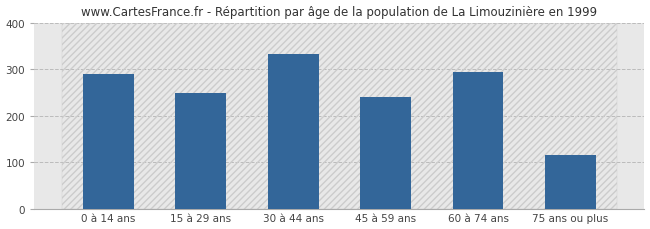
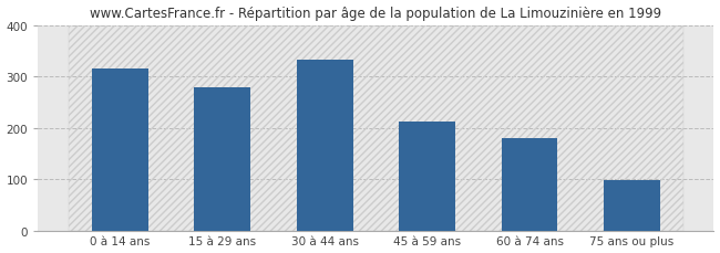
0 à 14 ans: 290 -> 315
15 à 29 ans: 250 -> 280
45 à 59 ans: 240 -> 213
60 à 74 ans: 295 -> 179
75 ans ou plus: 115 -> 99
